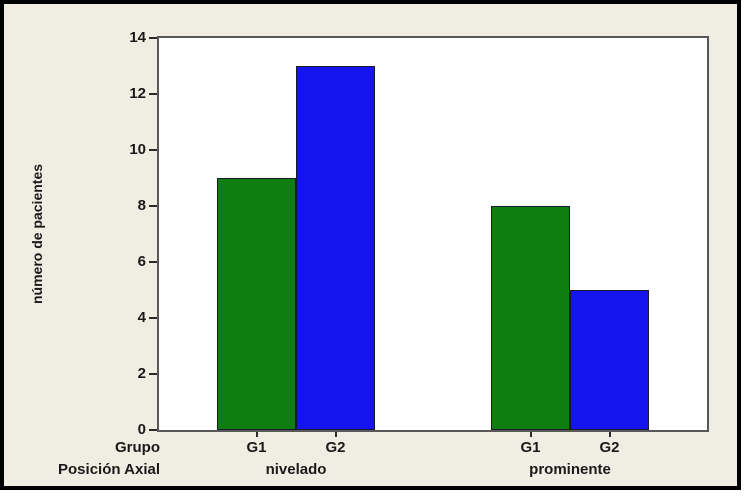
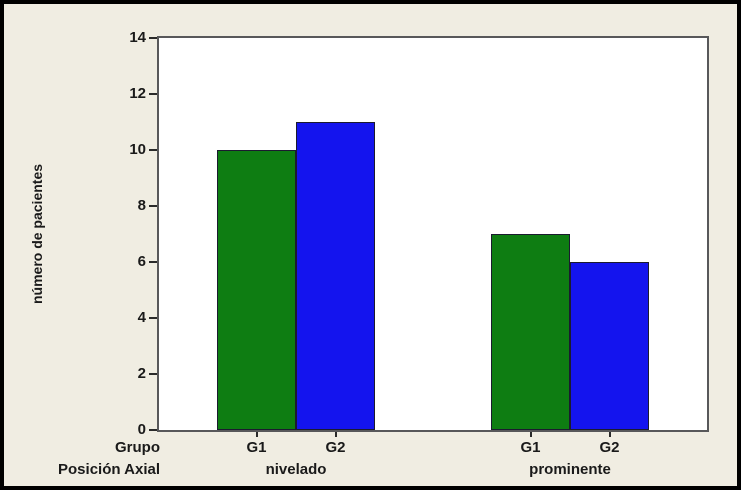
G1/nivelado: 9 -> 10
G2/nivelado: 13 -> 11
G1/prominente: 8 -> 7
G2/prominente: 5 -> 6
